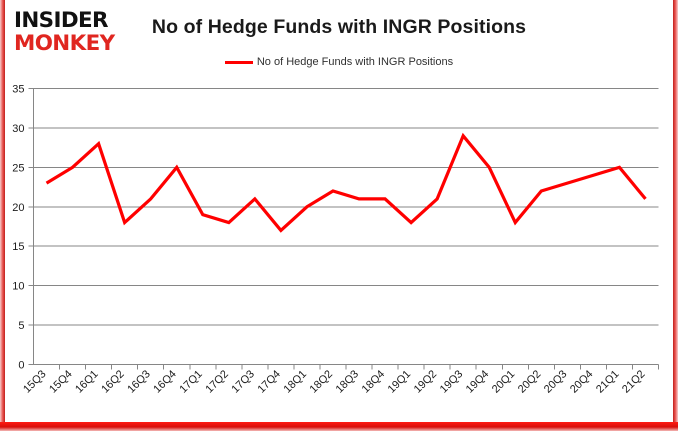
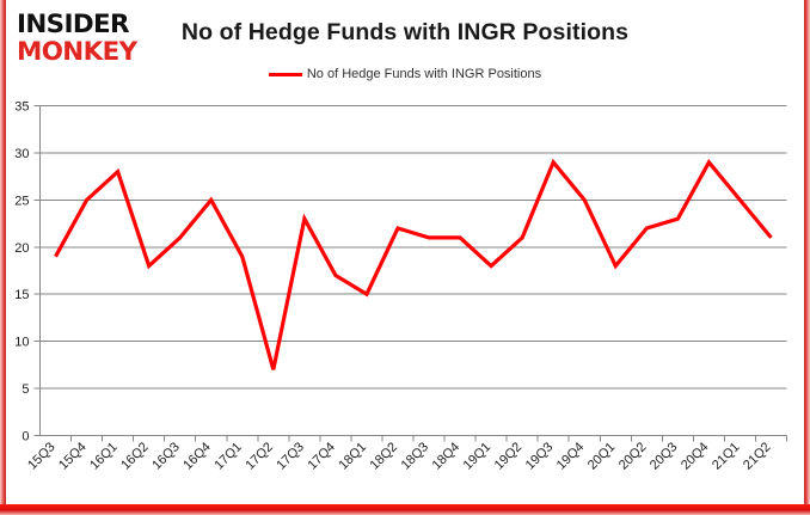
15Q3: 23 -> 19
17Q2: 18 -> 7
17Q3: 21 -> 23
18Q1: 20 -> 15
20Q4: 24 -> 29
